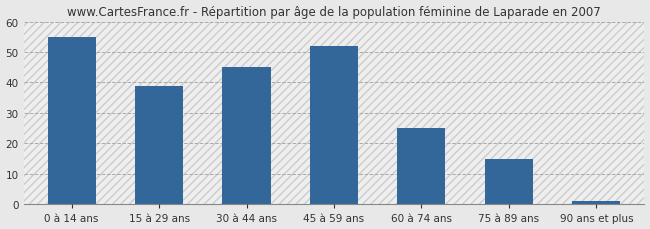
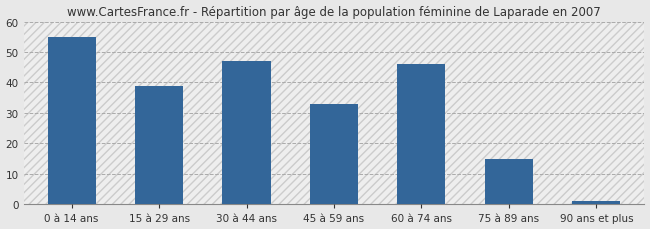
30 à 44 ans: 45 -> 47
45 à 59 ans: 52 -> 33
60 à 74 ans: 25 -> 46
